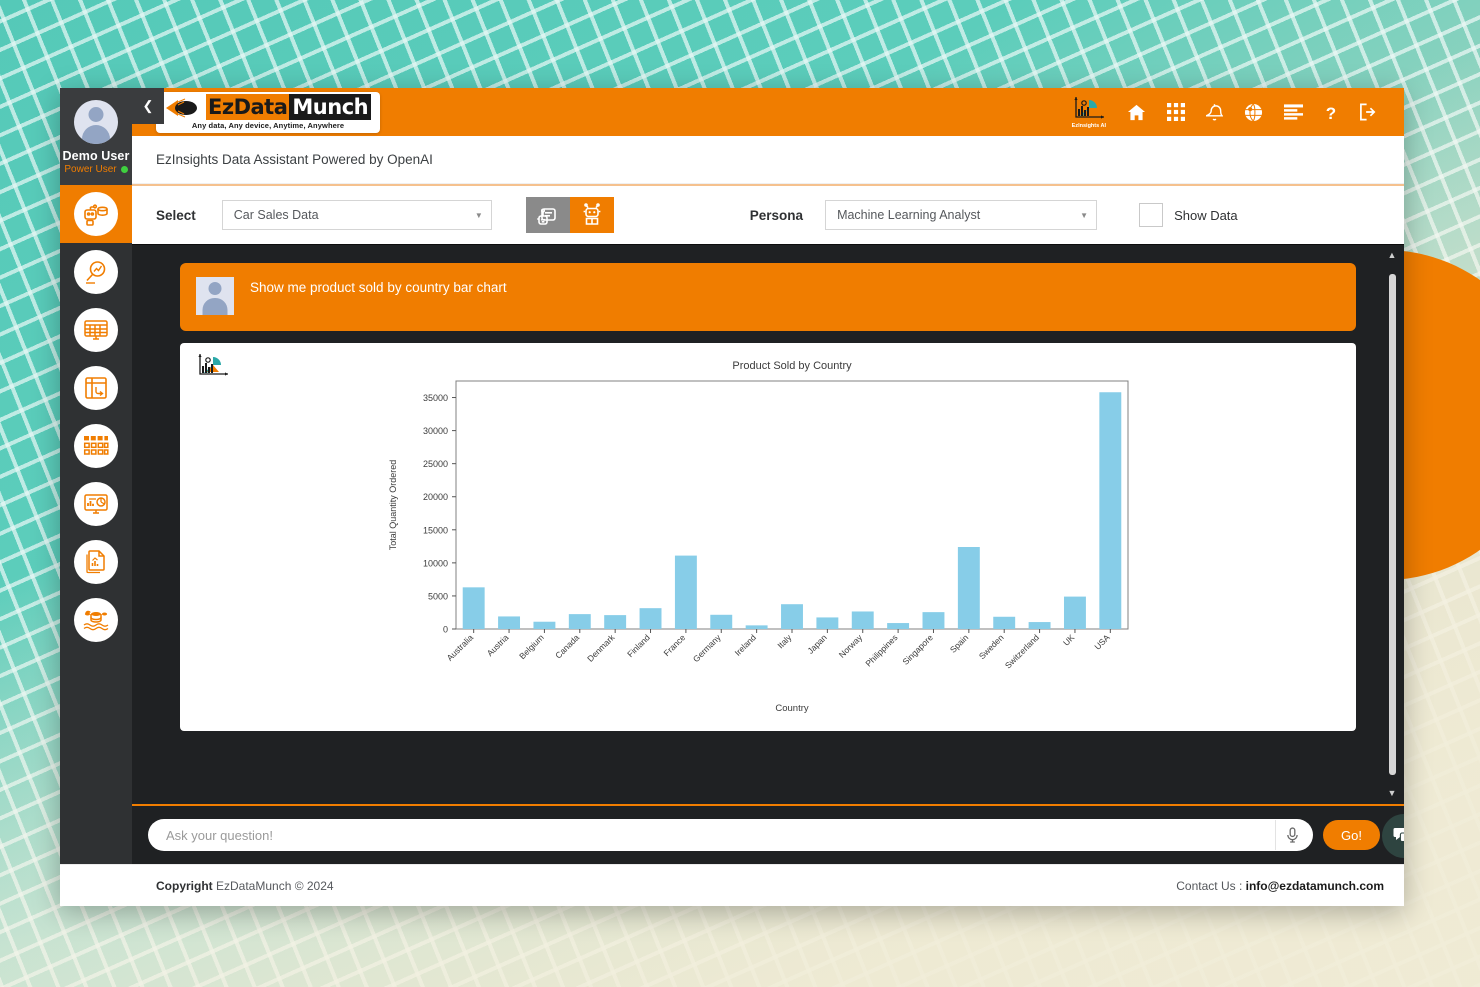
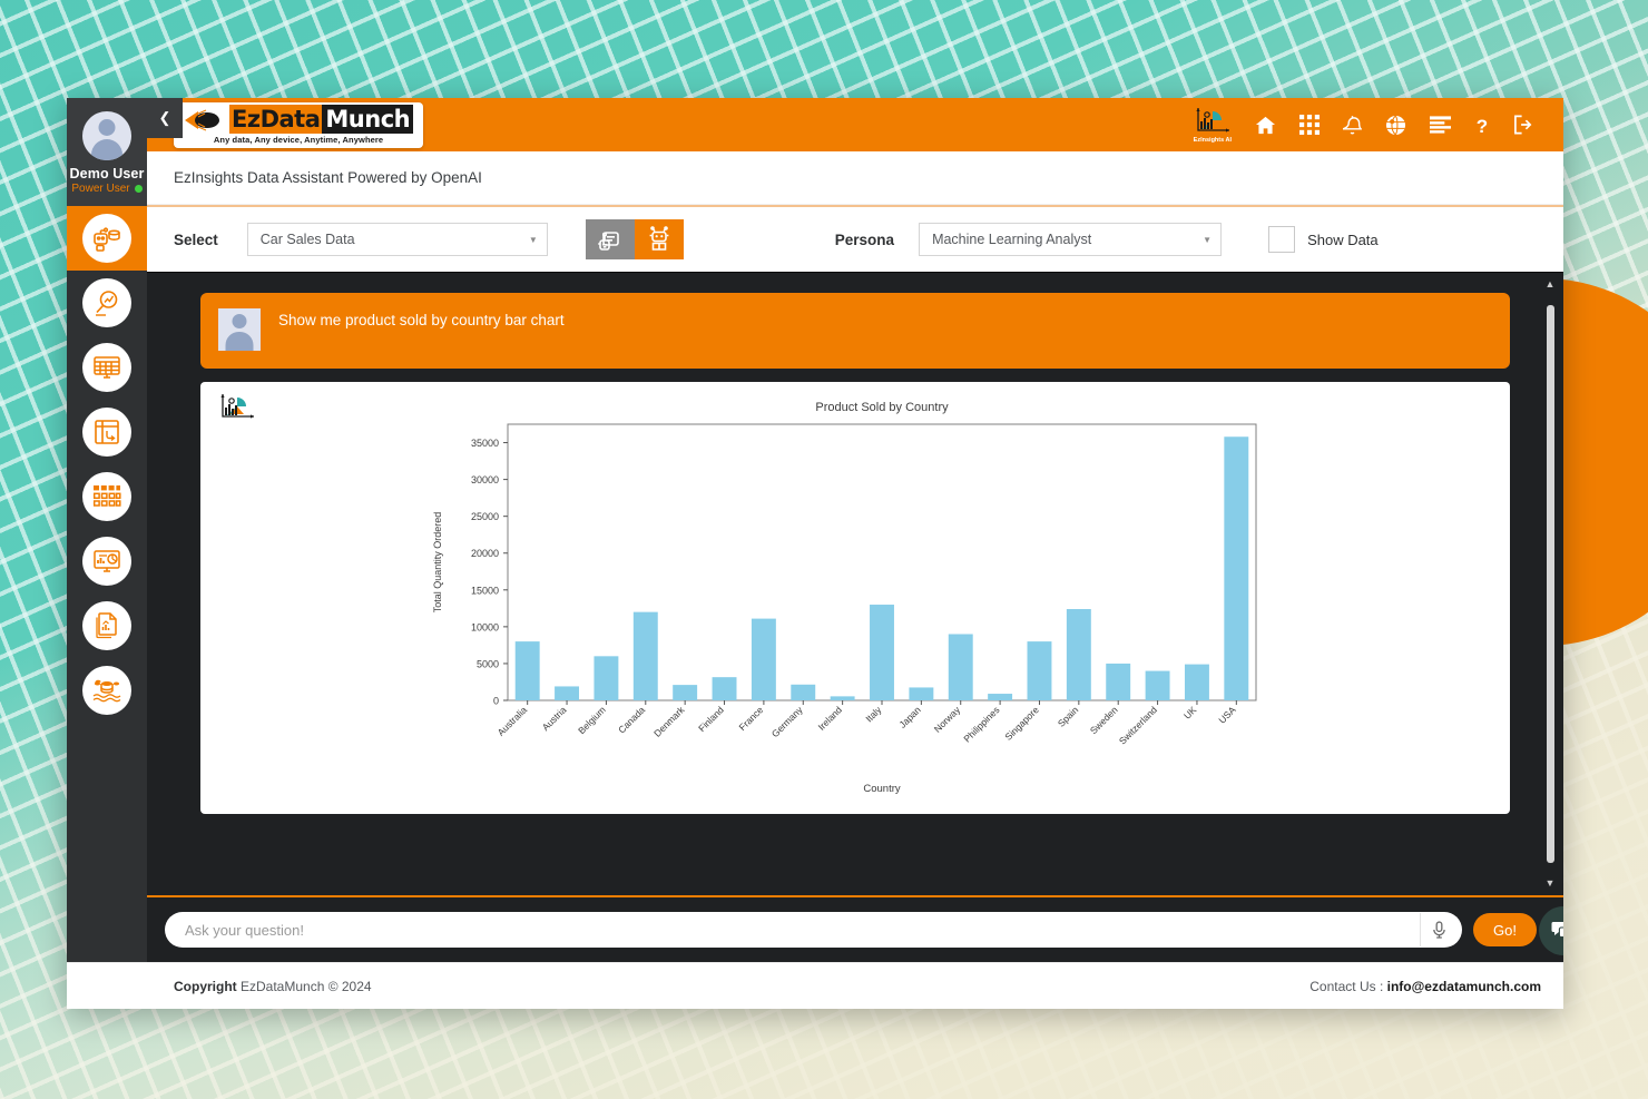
Australia: 6000 -> 8000
Belgium: 1000 -> 6000
Canada: 2000 -> 12000
Italy: 4000 -> 13000
Norway: 3000 -> 9000
Singapore: 3000 -> 8000
Sweden: 2000 -> 5000
Switzerland: 1000 -> 4000
